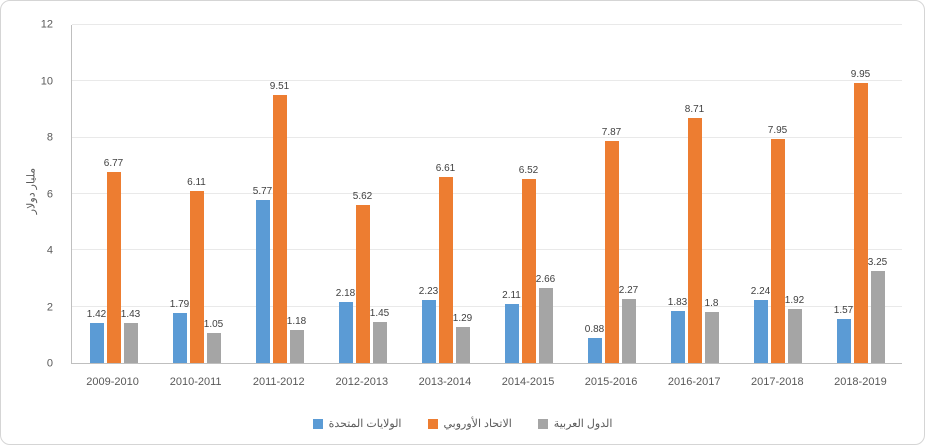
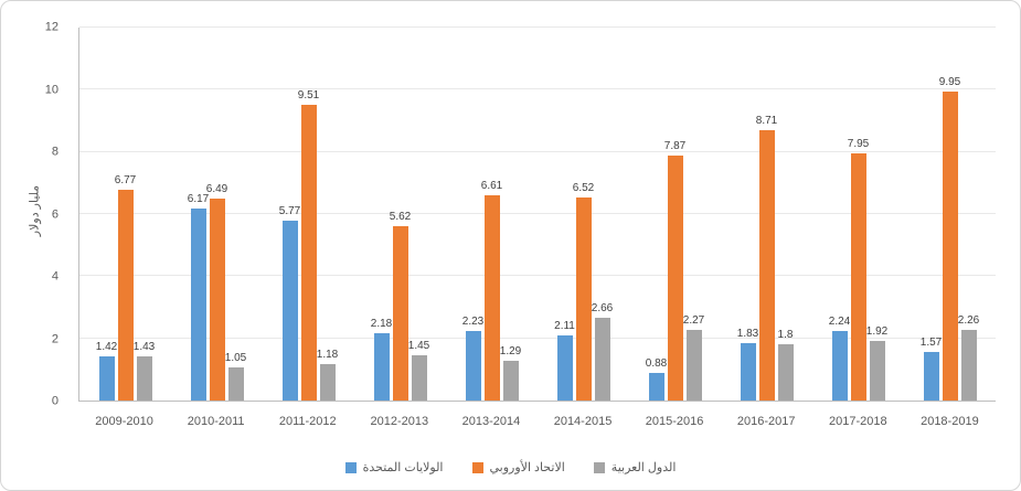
الولايات المتحدة/2010-2011: 1.79 -> 6.17
الاتحاد الأوروبي/2010-2011: 6.11 -> 6.49
الدول العربية/2018-2019: 3.25 -> 2.26
